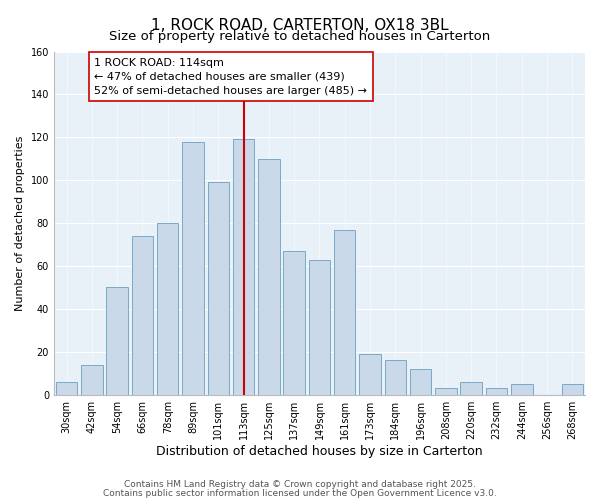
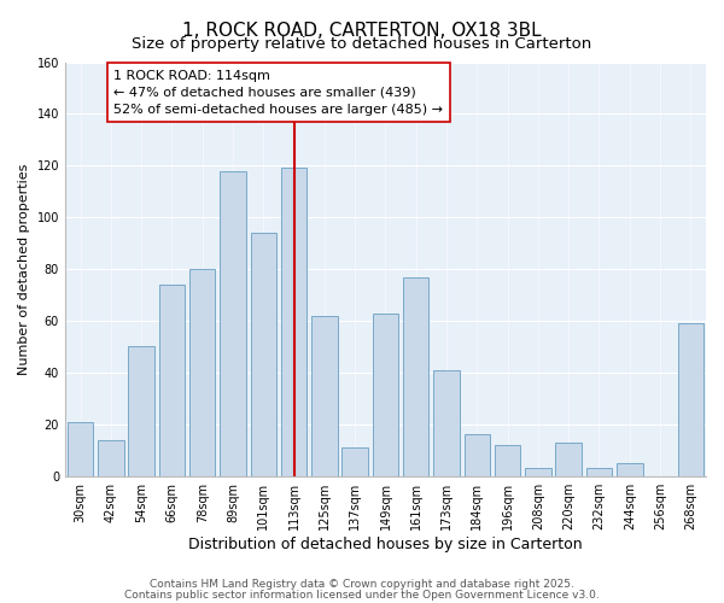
30sqm: 6 -> 21
101sqm: 99 -> 94
125sqm: 110 -> 62
137sqm: 67 -> 11
173sqm: 19 -> 41
220sqm: 6 -> 13
268sqm: 5 -> 59
